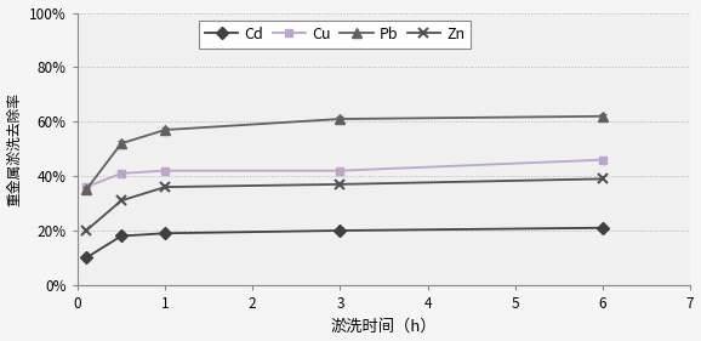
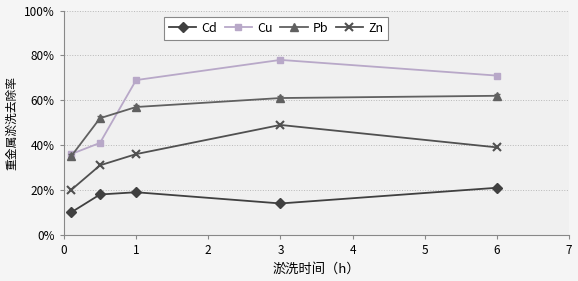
Cu/1: 42% -> 69%
Cd/3: 20% -> 14%
Cu/3: 42% -> 78%
Zn/3: 37% -> 49%
Cu/6: 46% -> 71%
